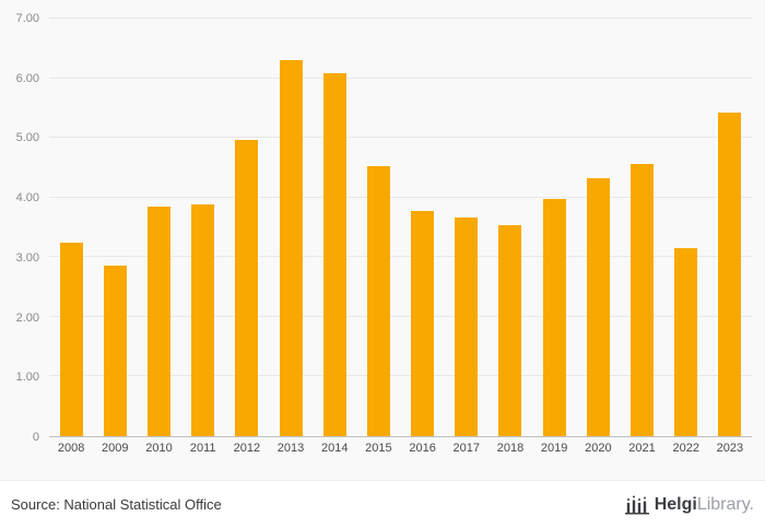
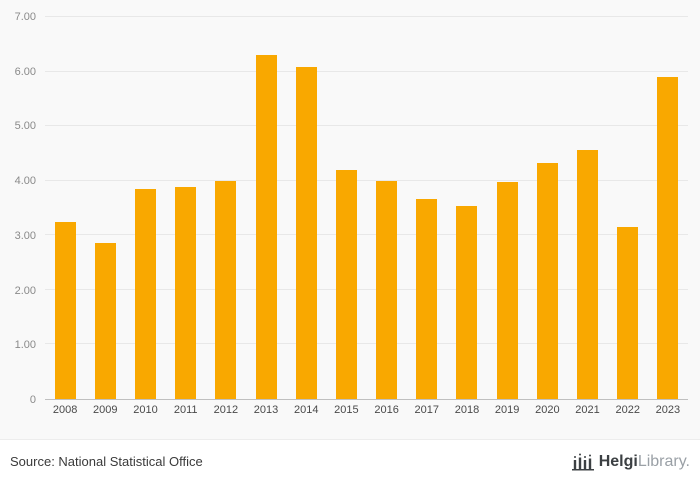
2012: 5.0 -> 4.0
2015: 4.5 -> 4.2
2016: 3.8 -> 4.0
2023: 5.4 -> 5.9
